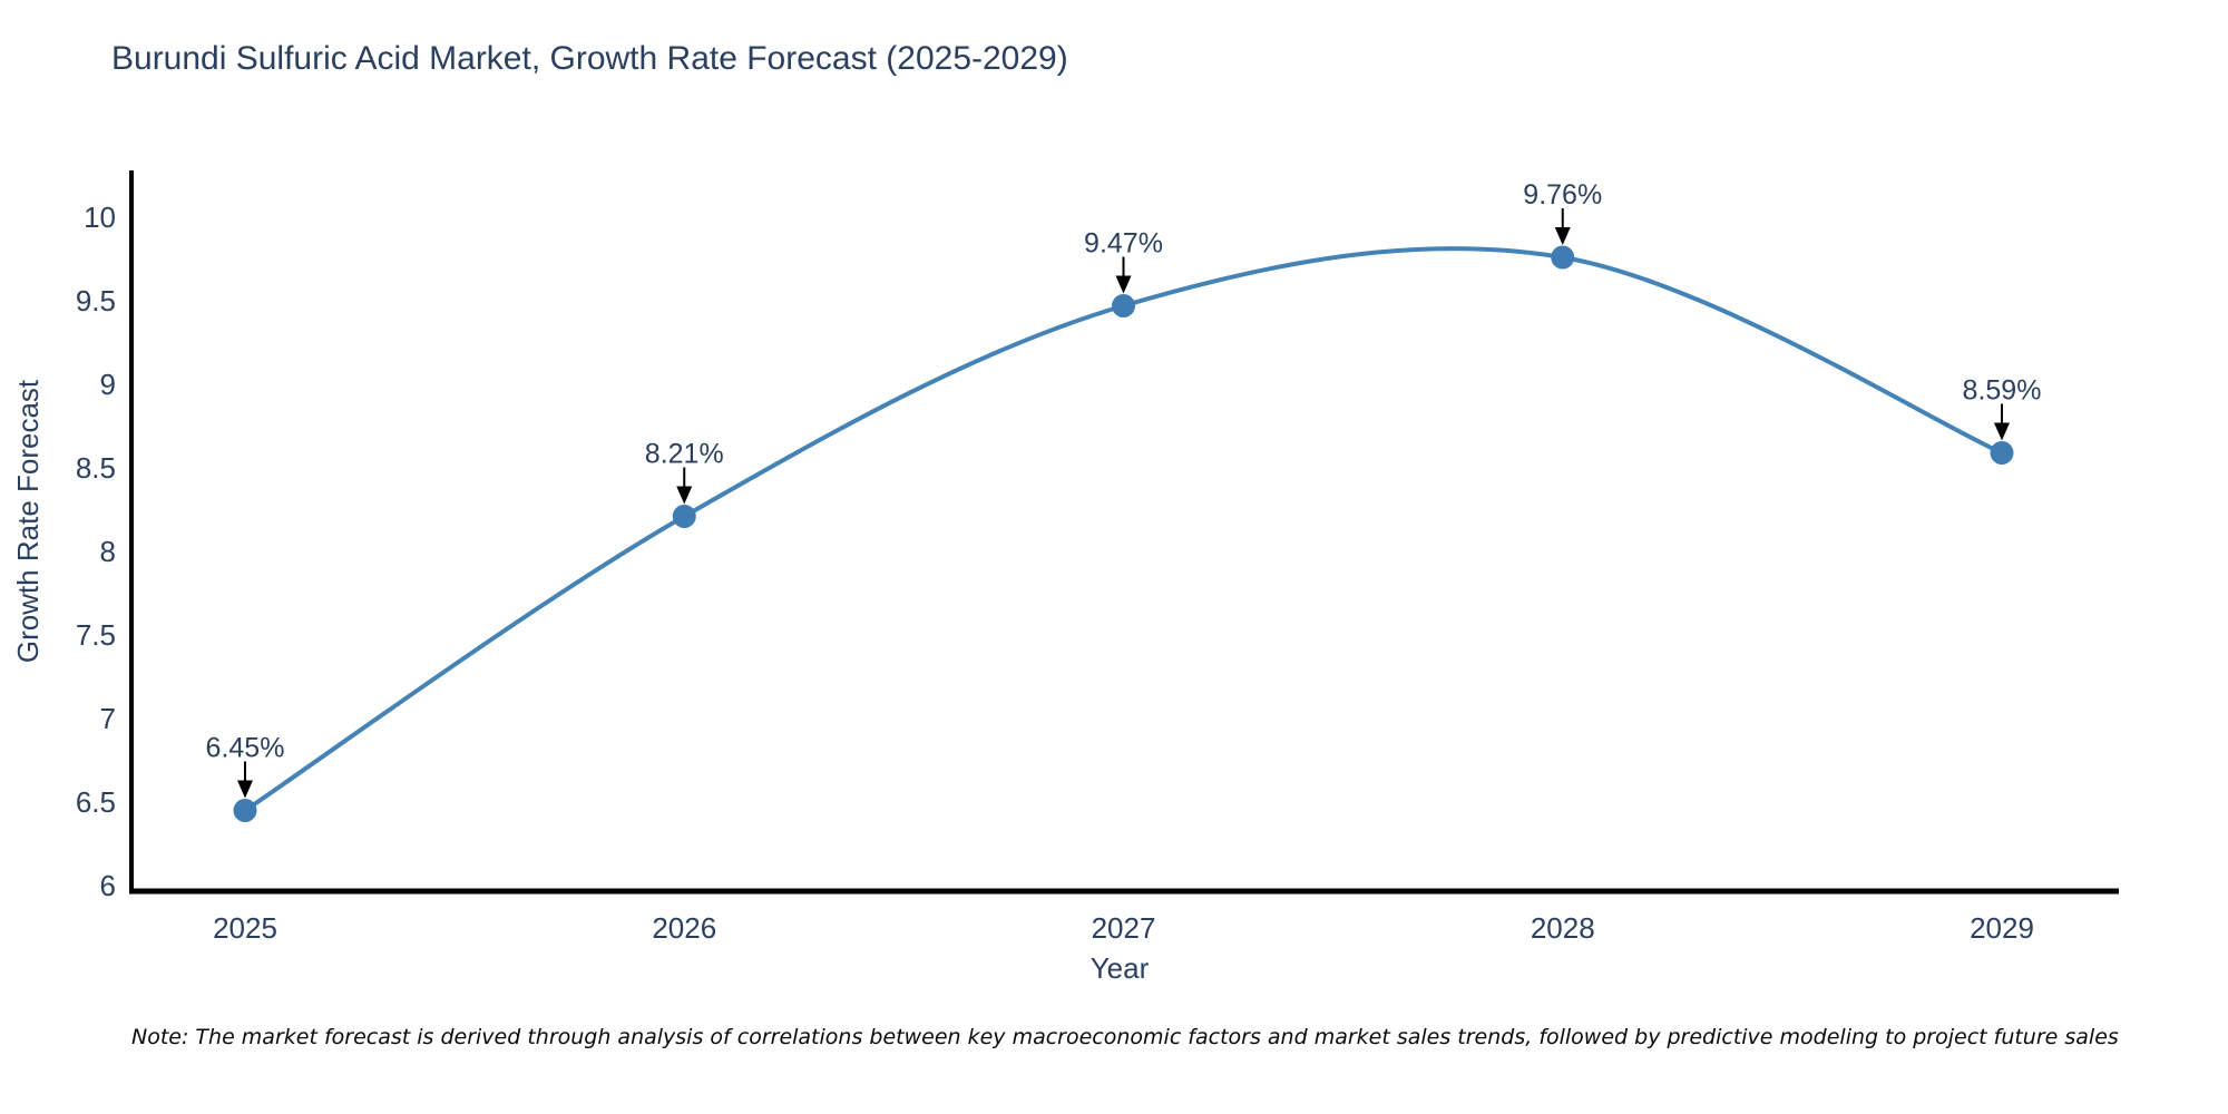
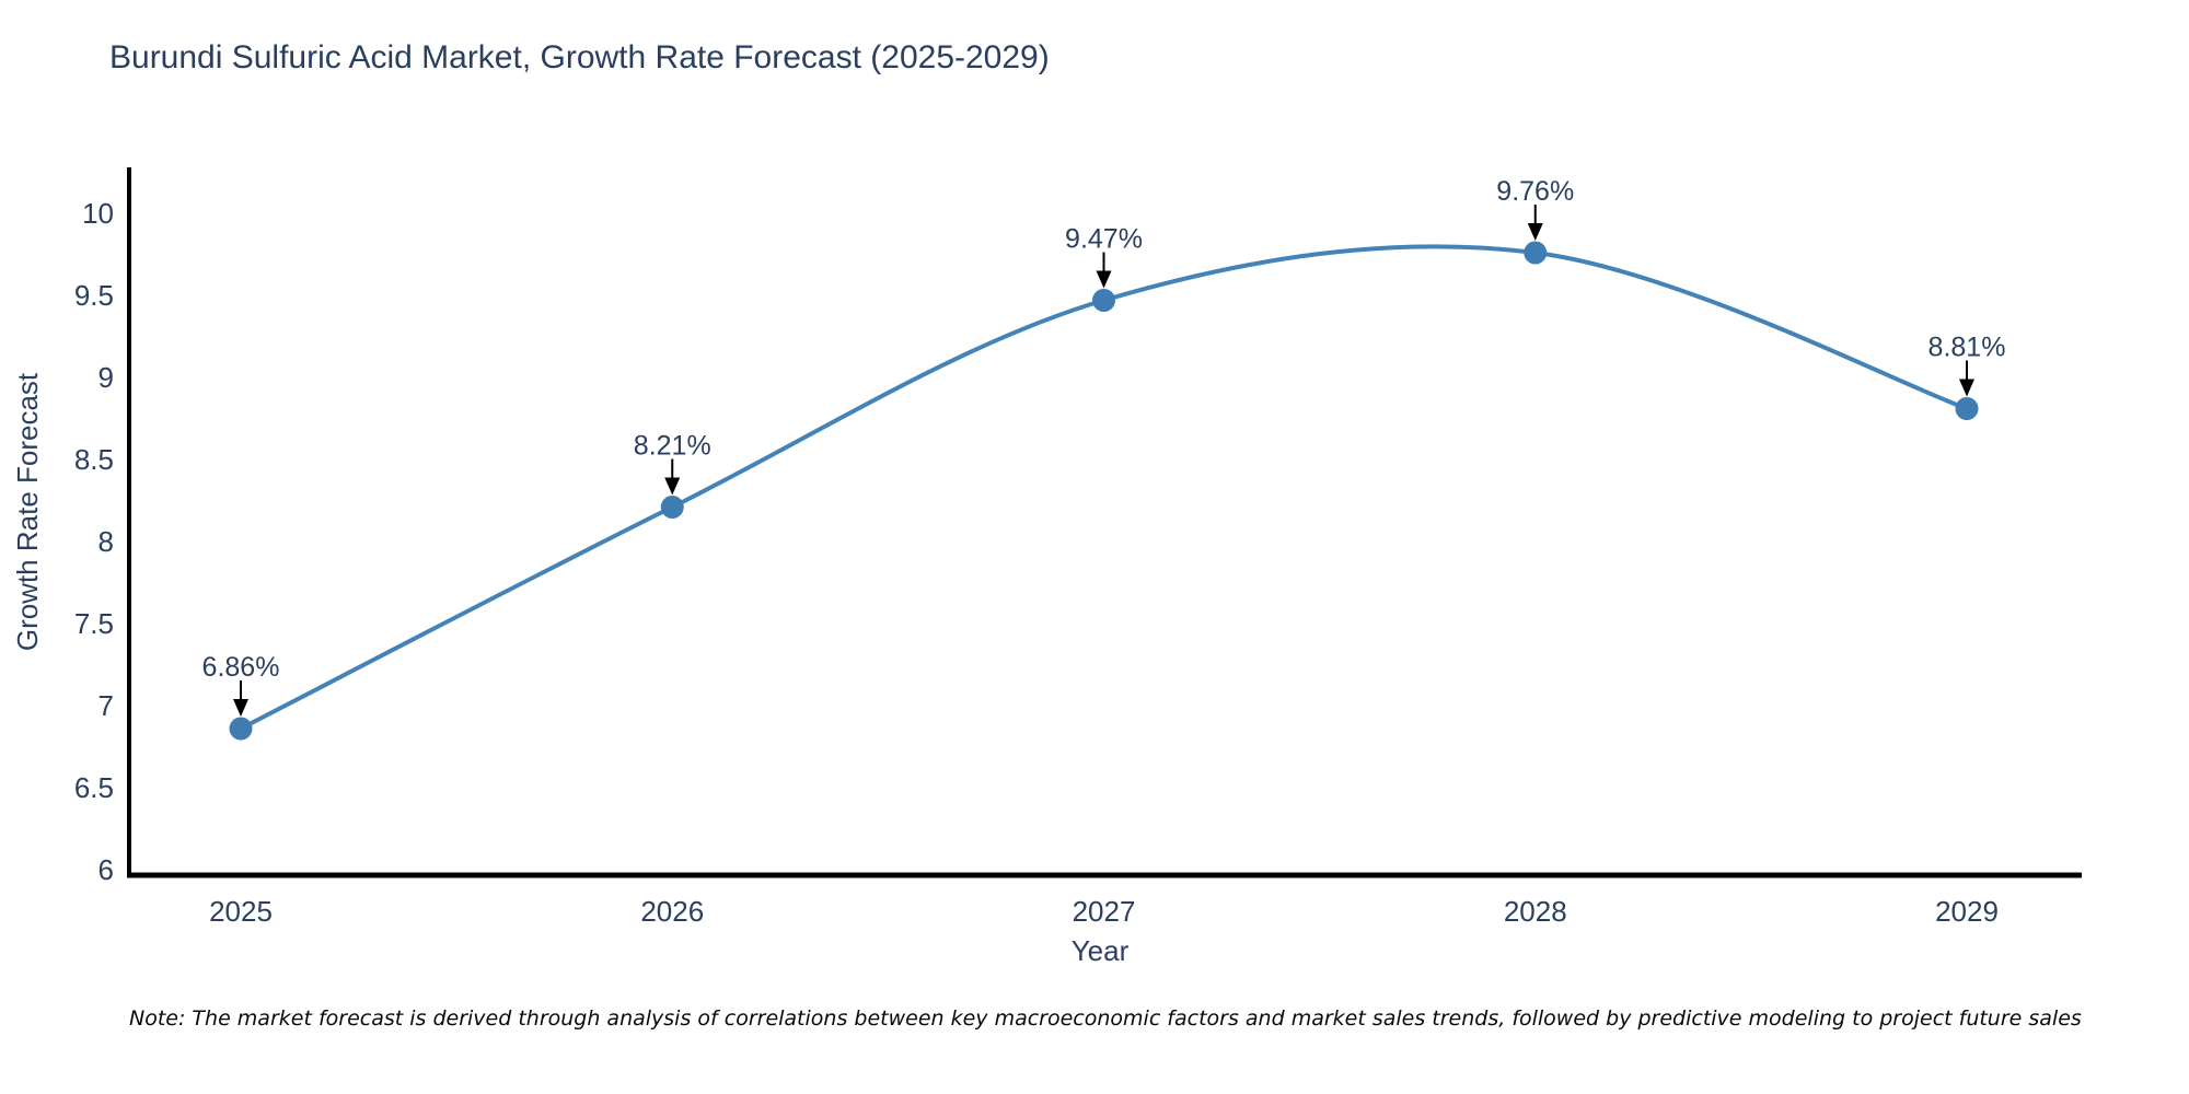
2025: 6.45% -> 6.86%
2029: 8.59% -> 8.81%
